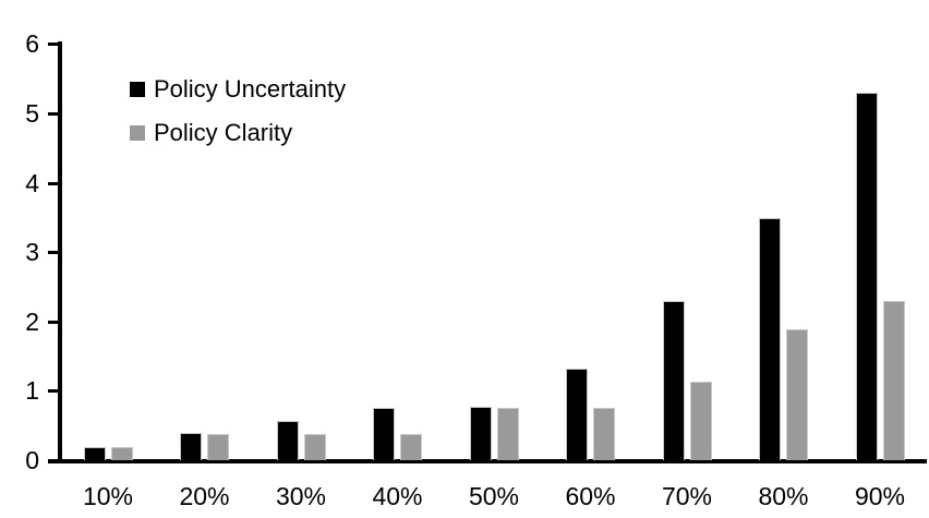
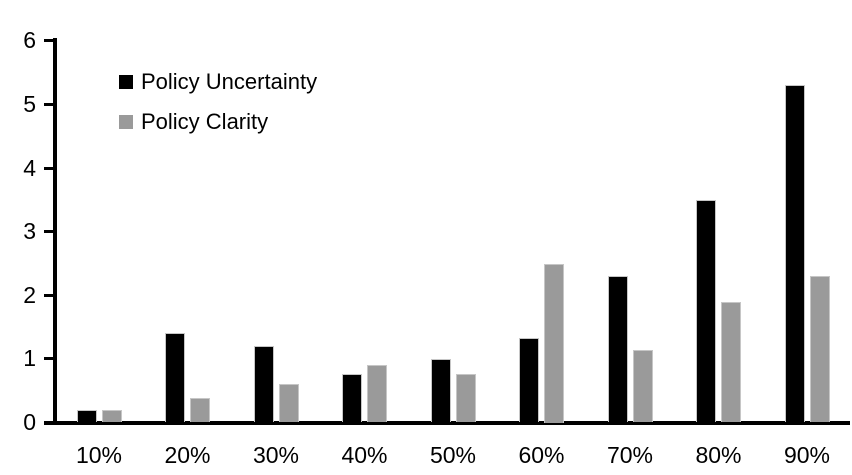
Policy Uncertainty/20%: 0.4 -> 1.4
Policy Uncertainty/30%: 0.6 -> 1.2
Policy Clarity/30%: 0.4 -> 0.6
Policy Clarity/40%: 0.4 -> 0.9
Policy Uncertainty/50%: 0.8 -> 1.0
Policy Clarity/60%: 0.8 -> 2.5
